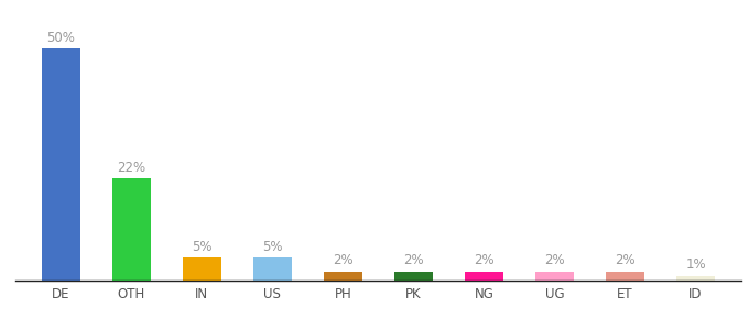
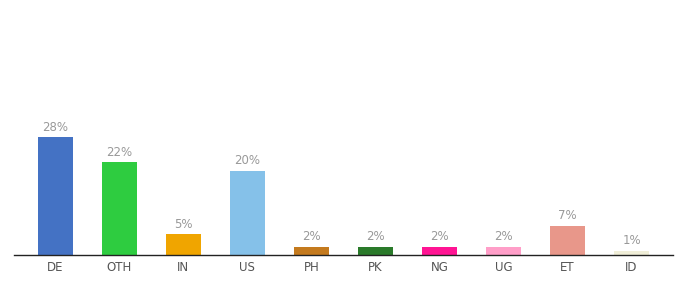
DE: 50% -> 28%
US: 5% -> 20%
ET: 2% -> 7%
